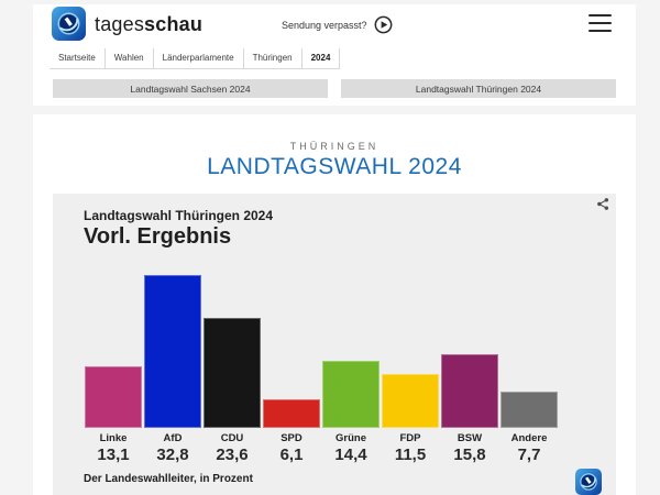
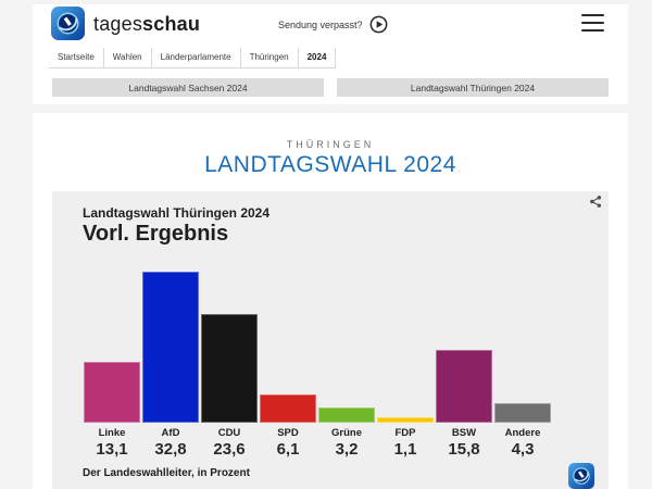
Grüne: 14,4 -> 3,2
FDP: 11,5 -> 1,1
Andere: 7,7 -> 4,3
